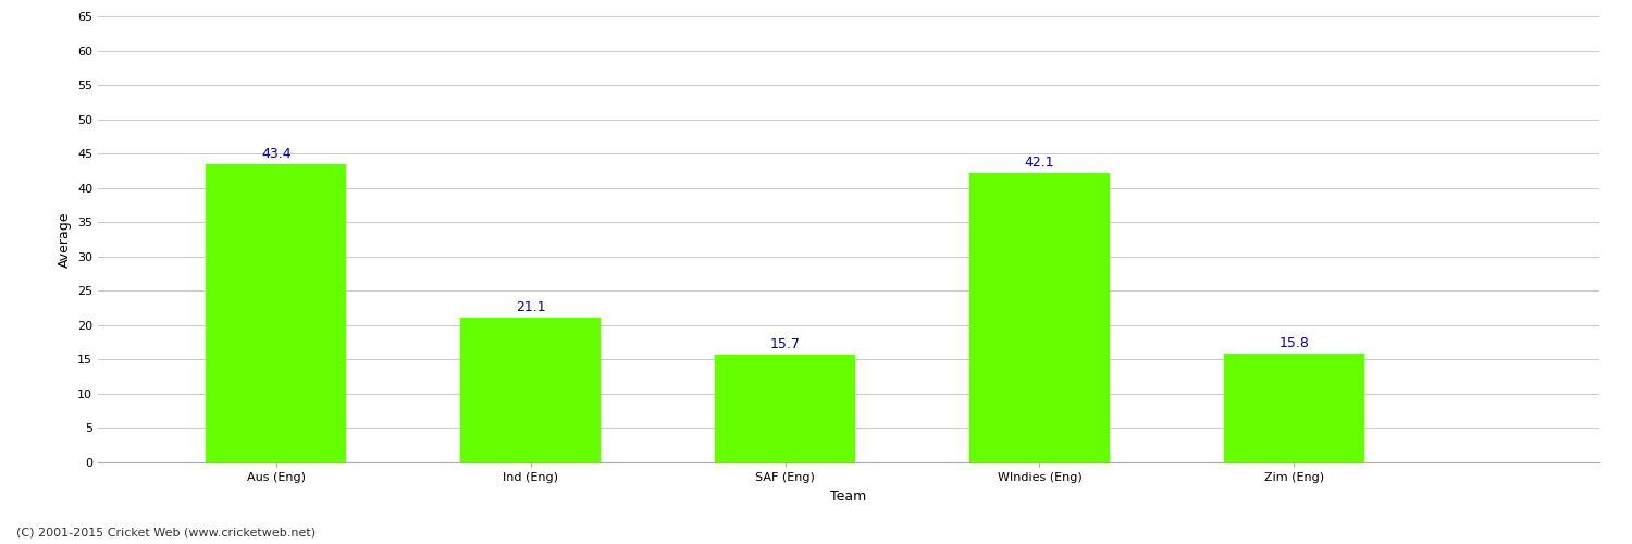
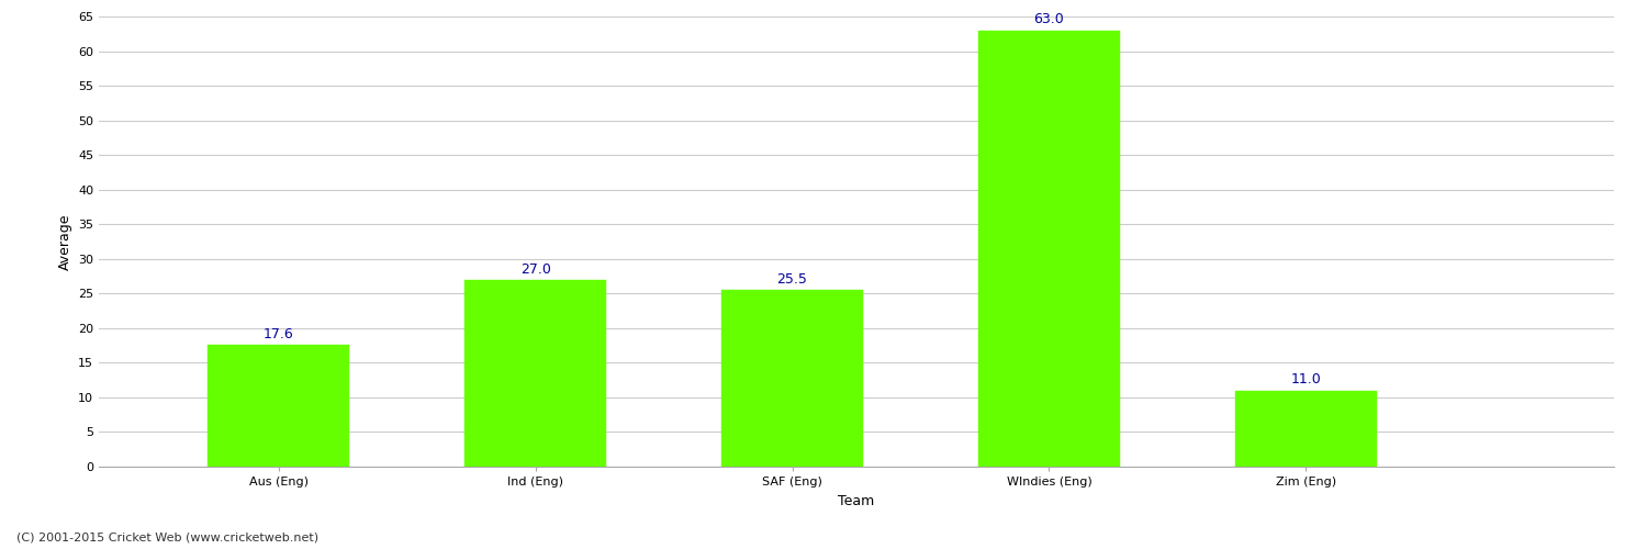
Aus (Eng): 43.4 -> 17.6
Ind (Eng): 21.1 -> 27.0
SAF (Eng): 15.7 -> 25.5
WIndies (Eng): 42.1 -> 63.0
Zim (Eng): 15.8 -> 11.0
